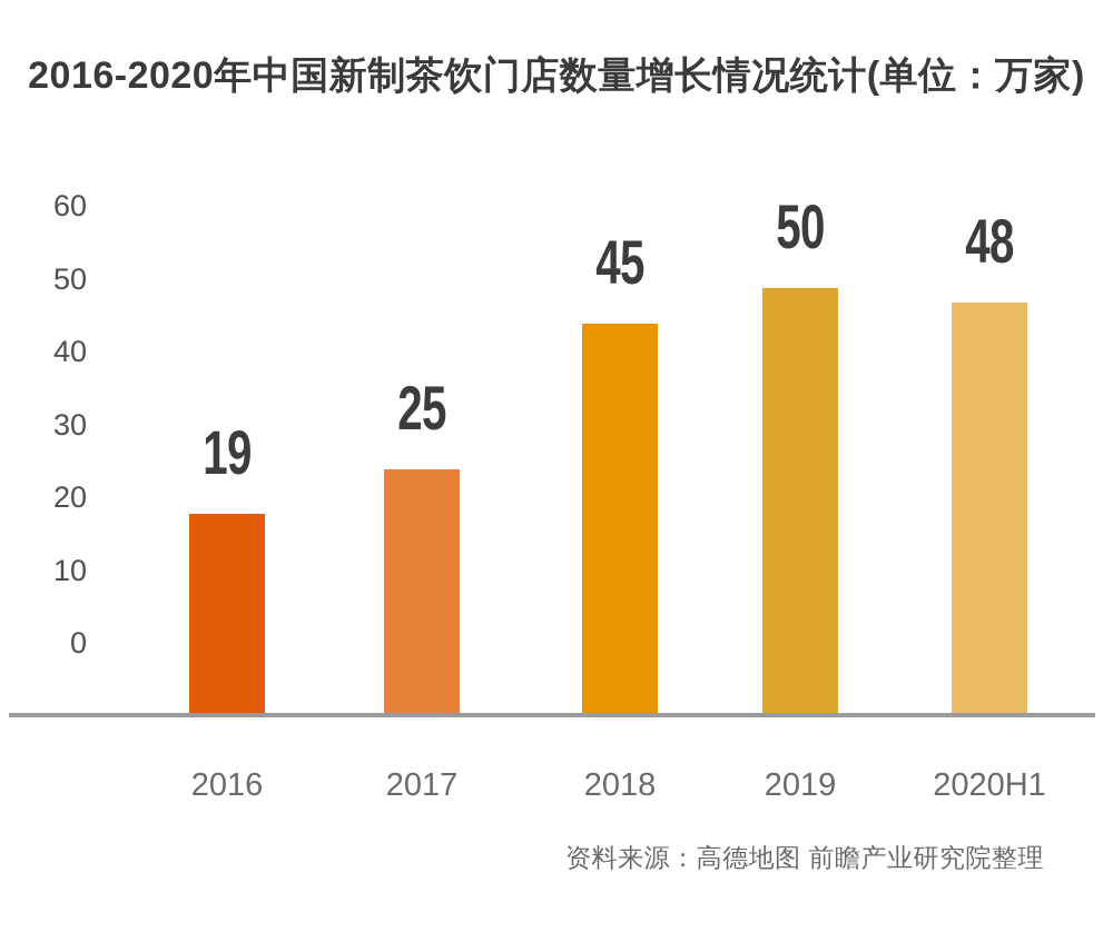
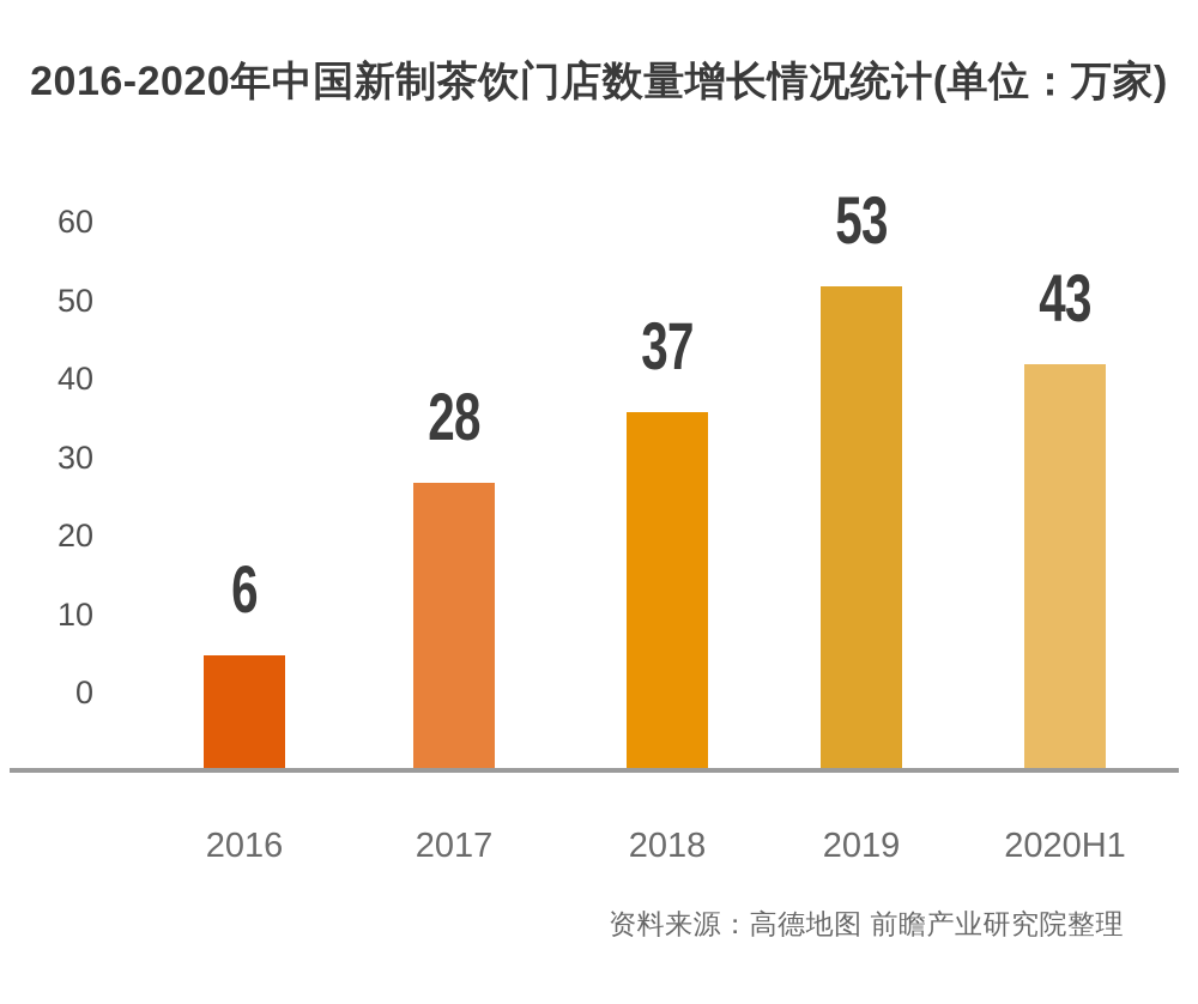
2016: 19 -> 6
2017: 25 -> 28
2018: 45 -> 37
2019: 50 -> 53
2020H1: 48 -> 43
